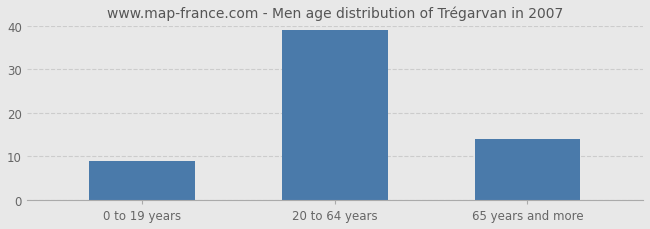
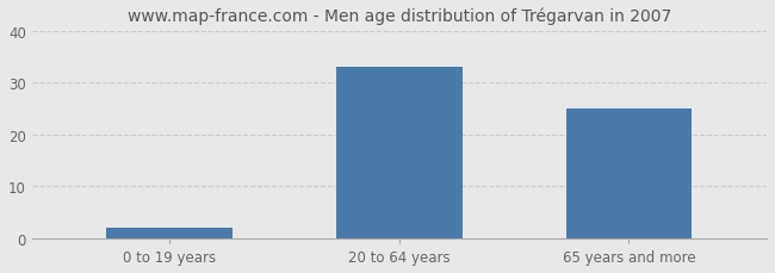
0 to 19 years: 9 -> 2
20 to 64 years: 39 -> 33
65 years and more: 14 -> 25
